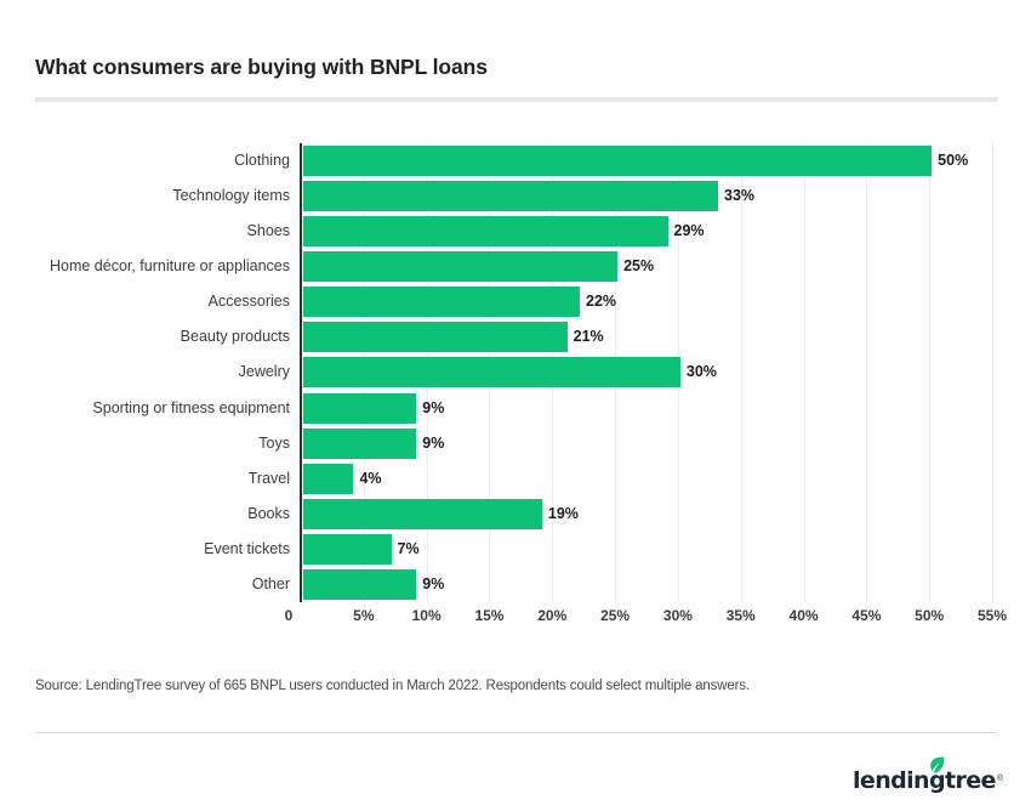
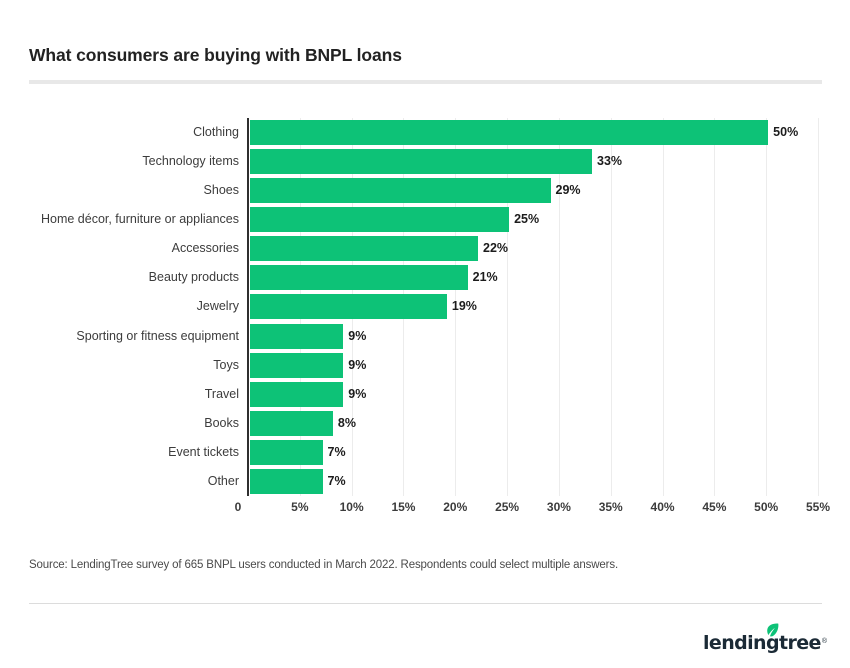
Jewelry: 30% -> 19%
Travel: 4% -> 9%
Books: 19% -> 8%
Other: 9% -> 7%
